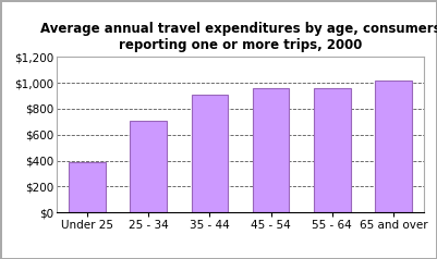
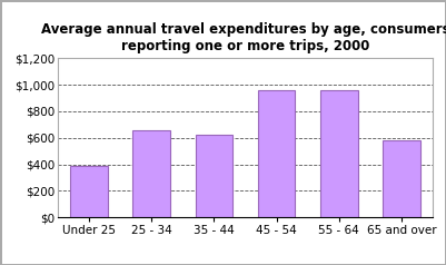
25 - 34: $710 -> $660
35 - 44: $910 -> $620
65 and over: $1,020 -> $580
